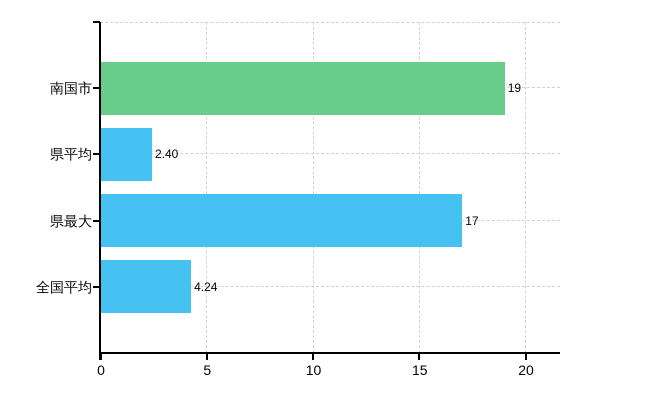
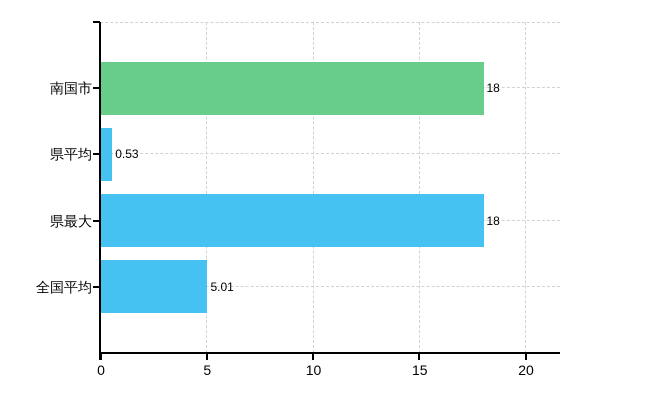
南国市: 19 -> 18
県平均: 2.40 -> 0.53
県最大: 17 -> 18
全国平均: 4.24 -> 5.01
